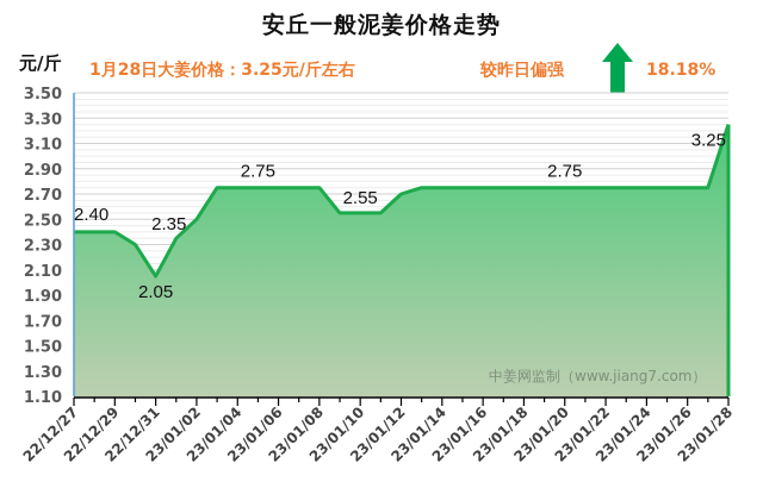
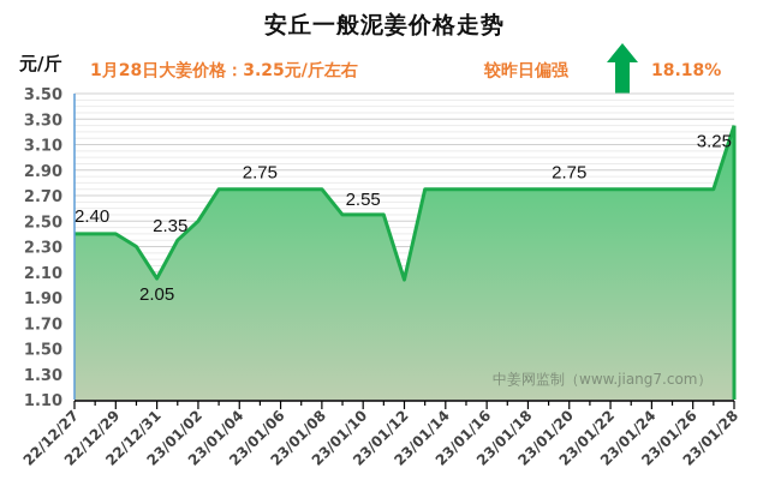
23/01/12: 2.70 -> 2.04
